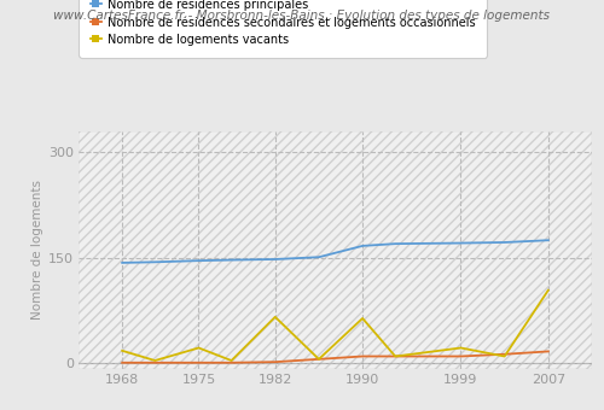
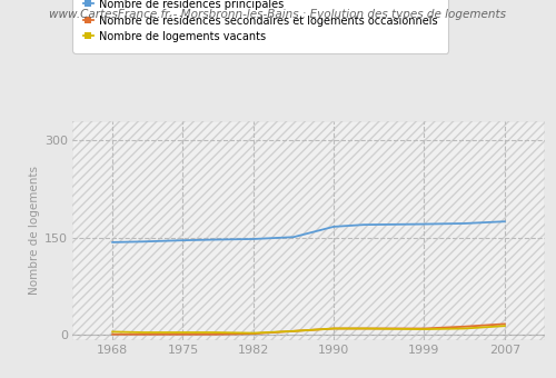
Nombre de logements vacants/1968: 18 -> 5
Nombre de logements vacants/1975: 22 -> 4
Nombre de logements vacants/1982: 66 -> 3
Nombre de logements vacants/1990: 64 -> 10
Nombre de logements vacants/1999: 22 -> 9
Nombre de logements vacants/2007: 104 -> 14
